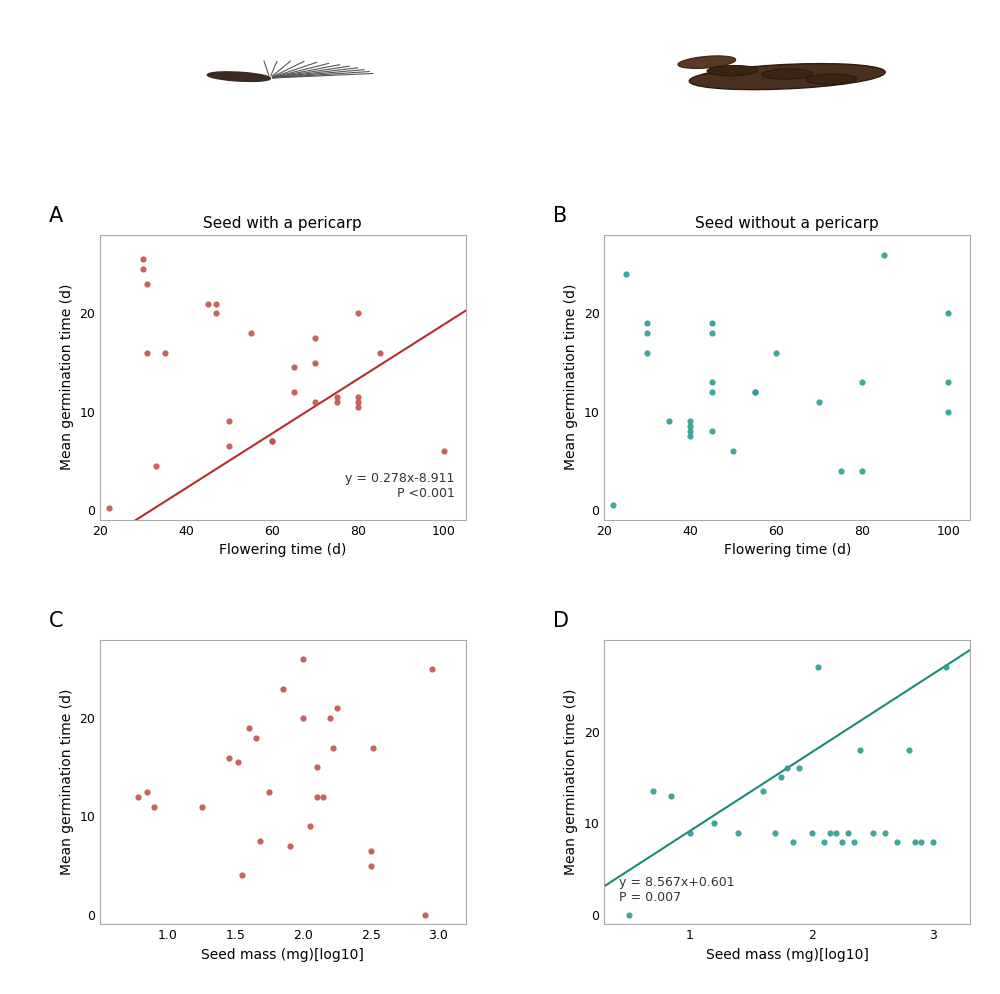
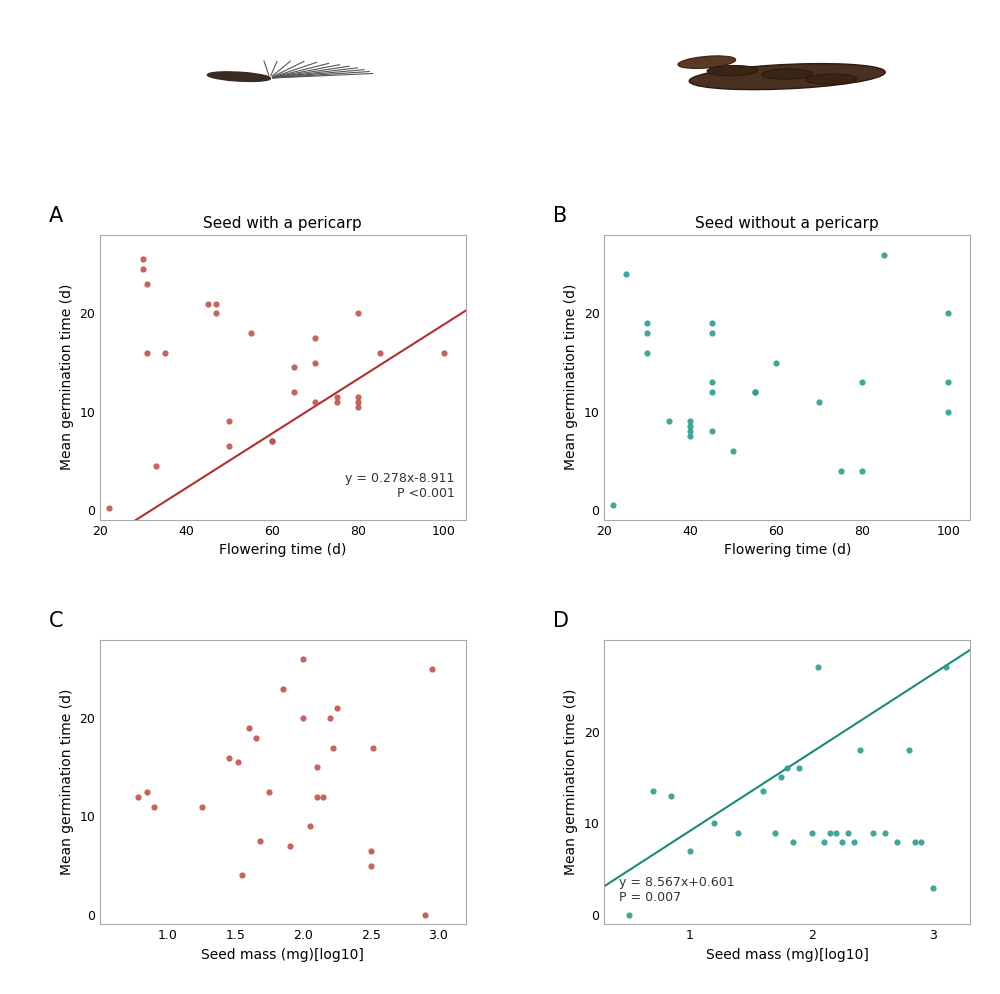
Seed with a pericarp/100: 6.0 -> 16.0
Seed without a pericarp/60: 16.0 -> 15.0
1: 9.0 -> 7.0
3: 8.0 -> 3.0
